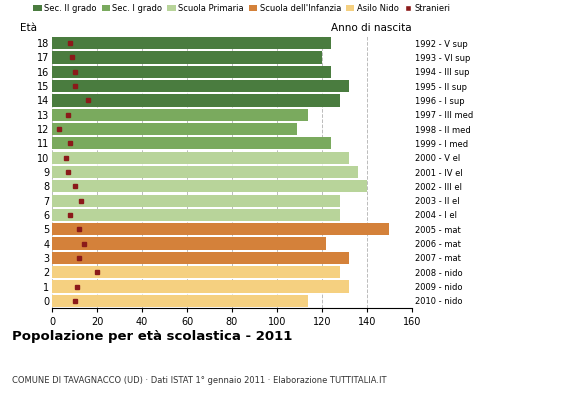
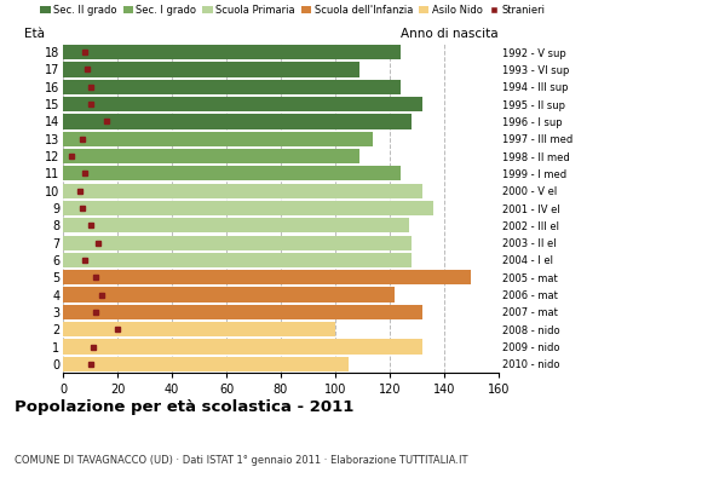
17: 120 -> 109
8: 140 -> 127
2: 128 -> 100
0: 114 -> 105
